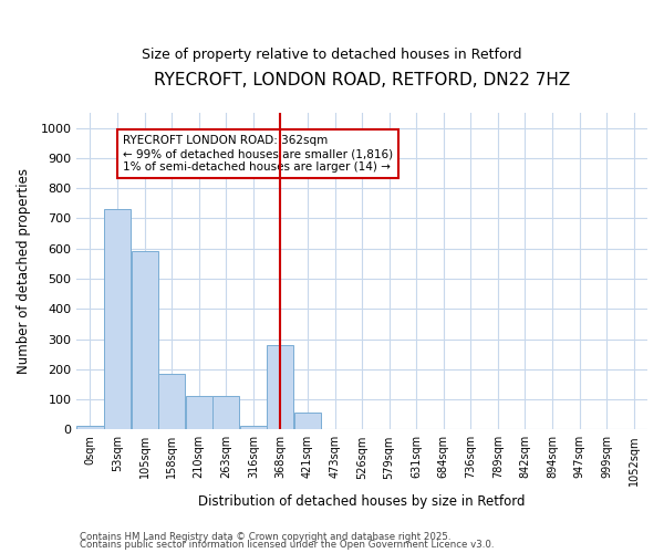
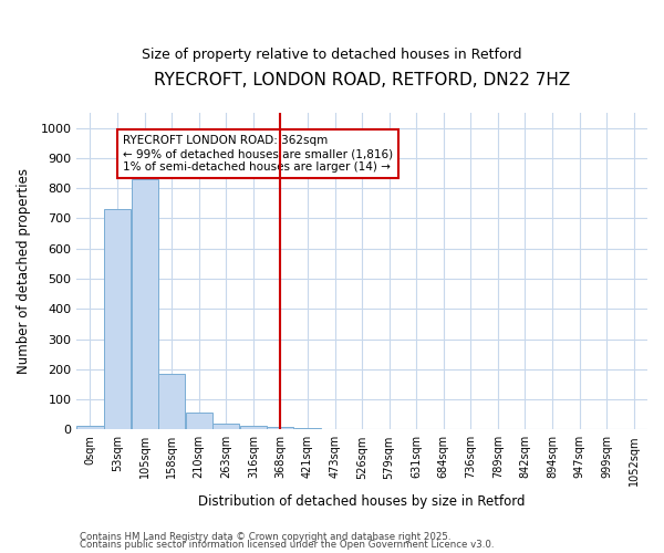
105sqm: 590 -> 830
210sqm: 110 -> 57
263sqm: 110 -> 20
368sqm: 280 -> 8
421sqm: 55 -> 5
